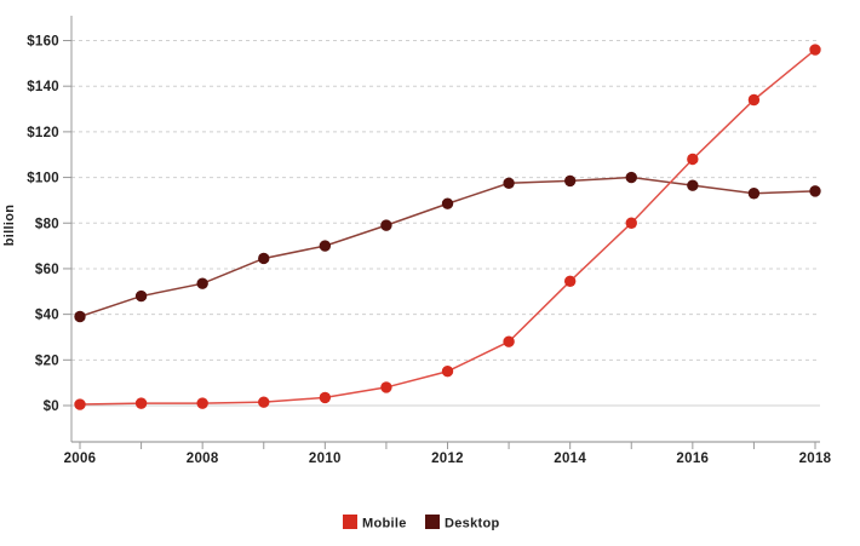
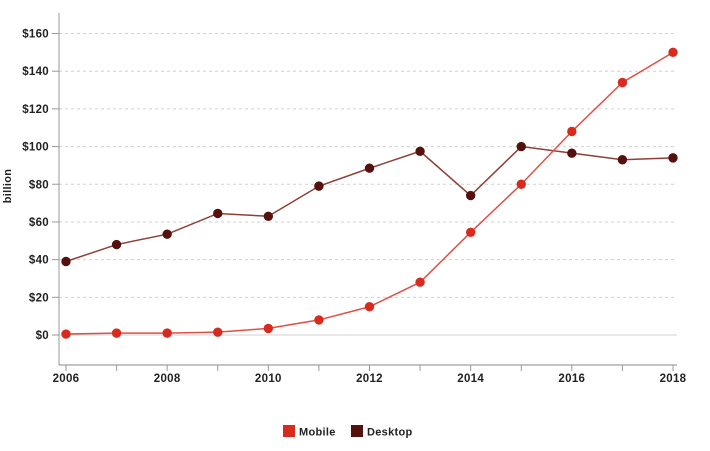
Desktop/2010: $70 -> $63
Desktop/2014: $98 -> $74
Mobile/2018: $156 -> $150
